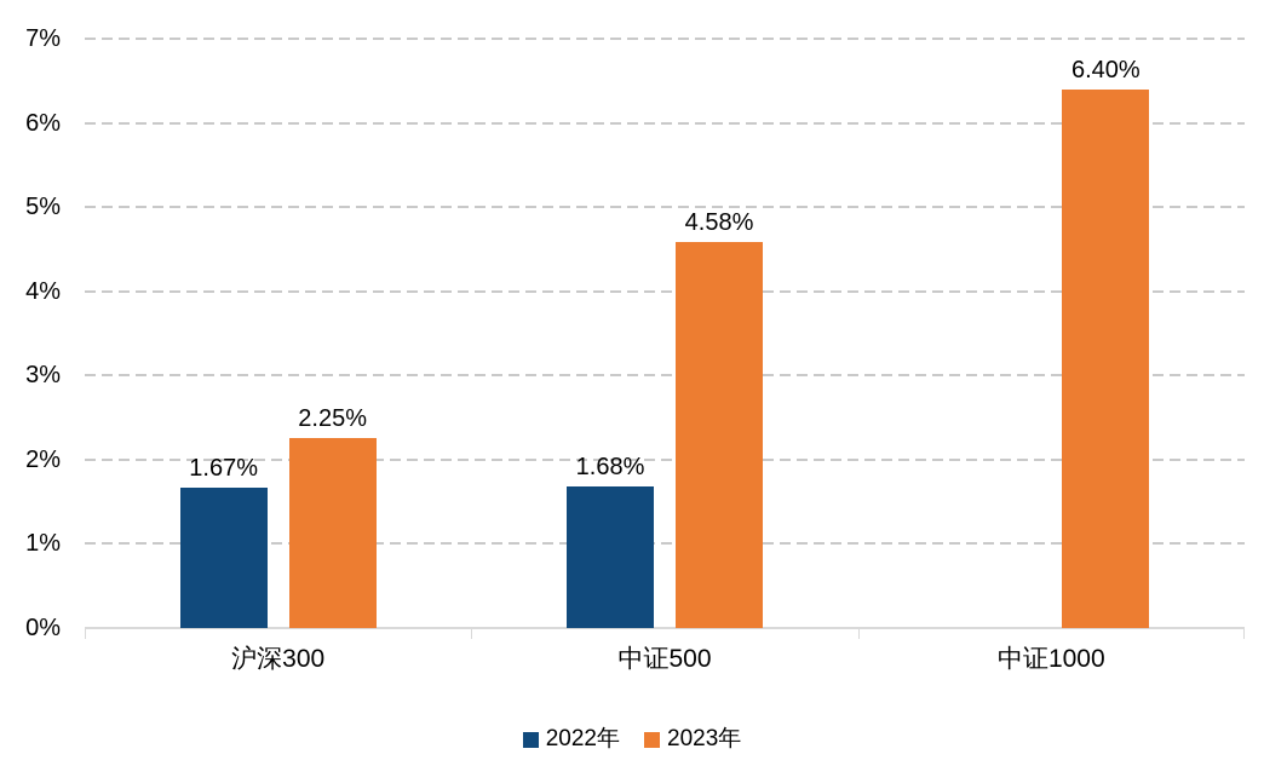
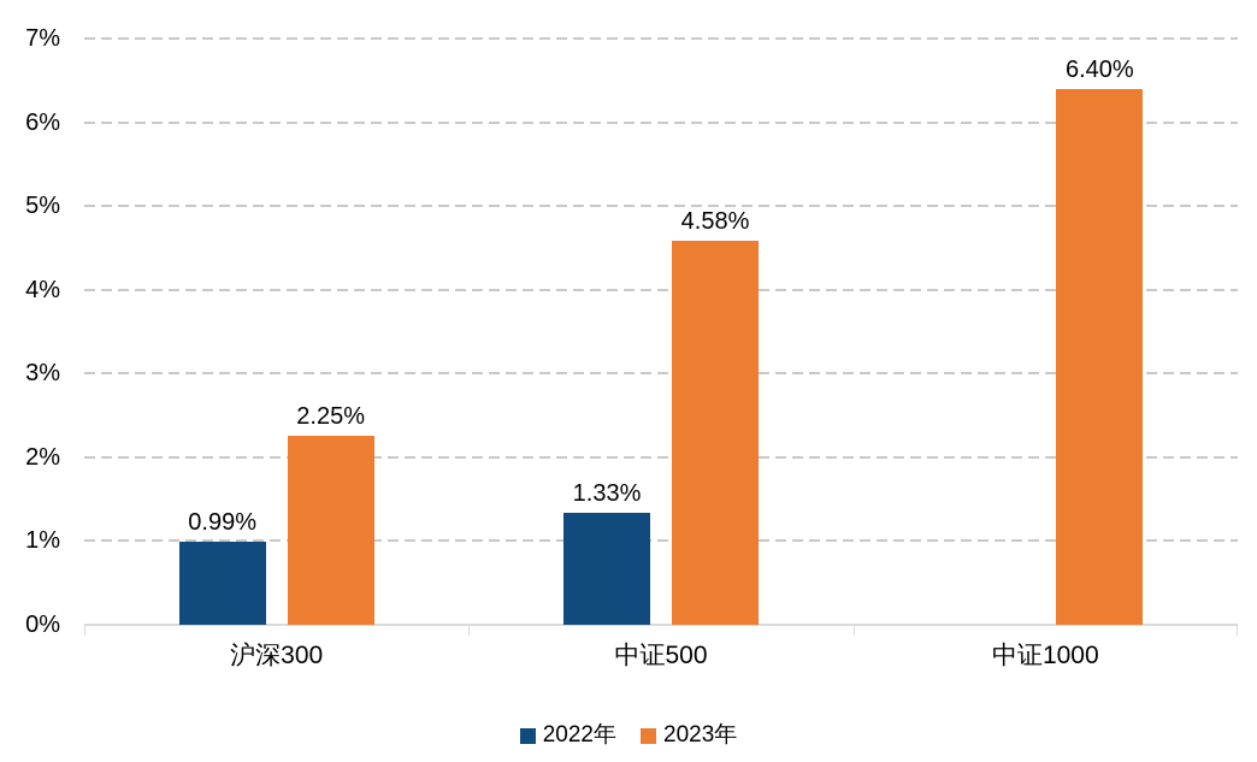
2022年/沪深300: 1.67% -> 0.99%
2022年/中证500: 1.68% -> 1.33%
